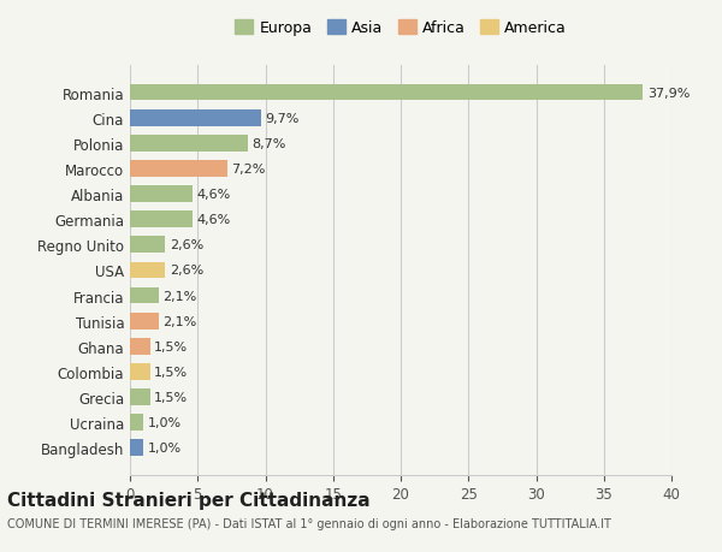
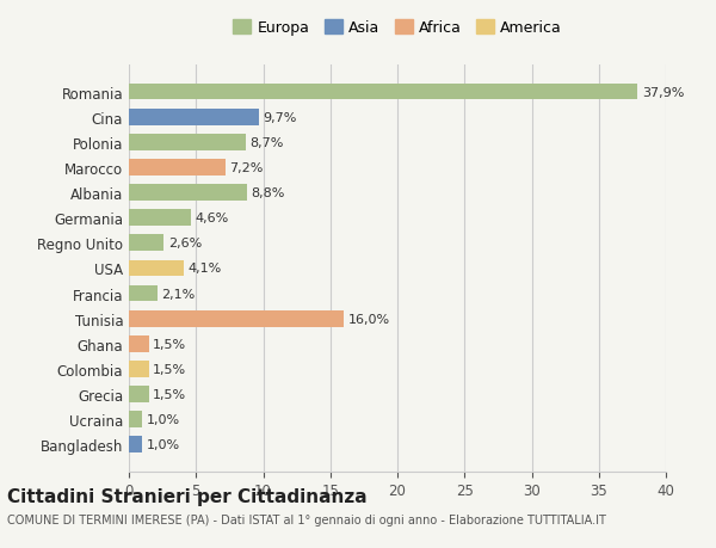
Albania: 4,6% -> 8,8%
USA: 2,6% -> 4,1%
Tunisia: 2,1% -> 16,0%
